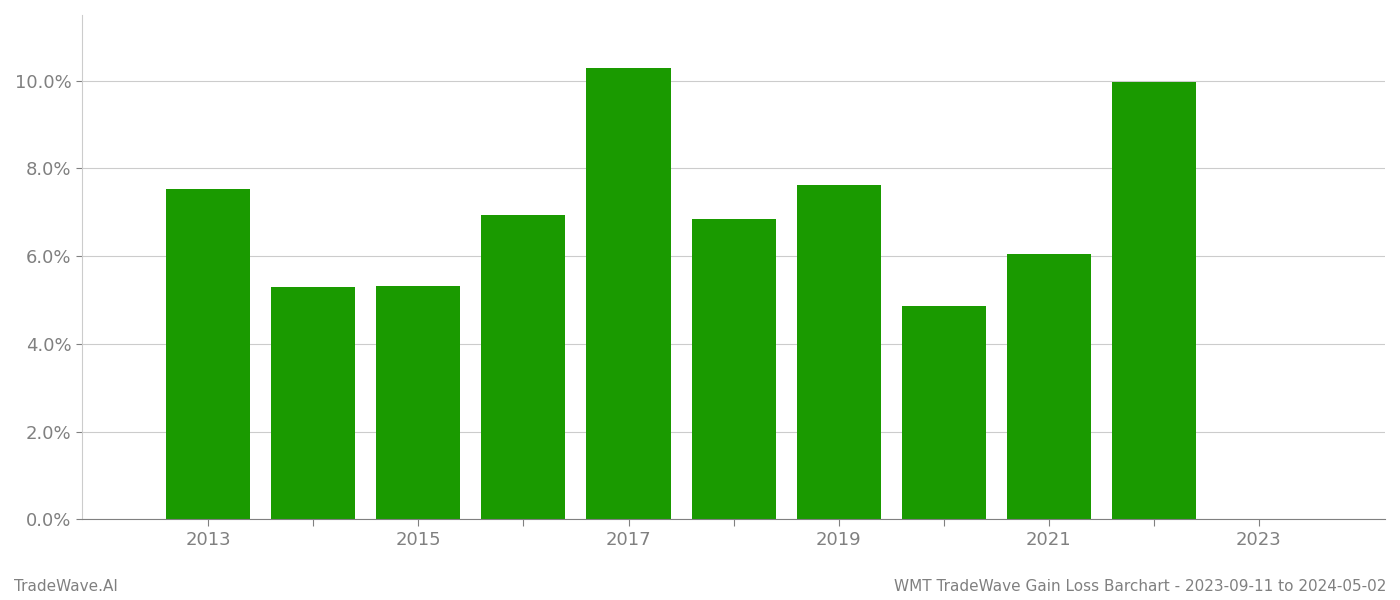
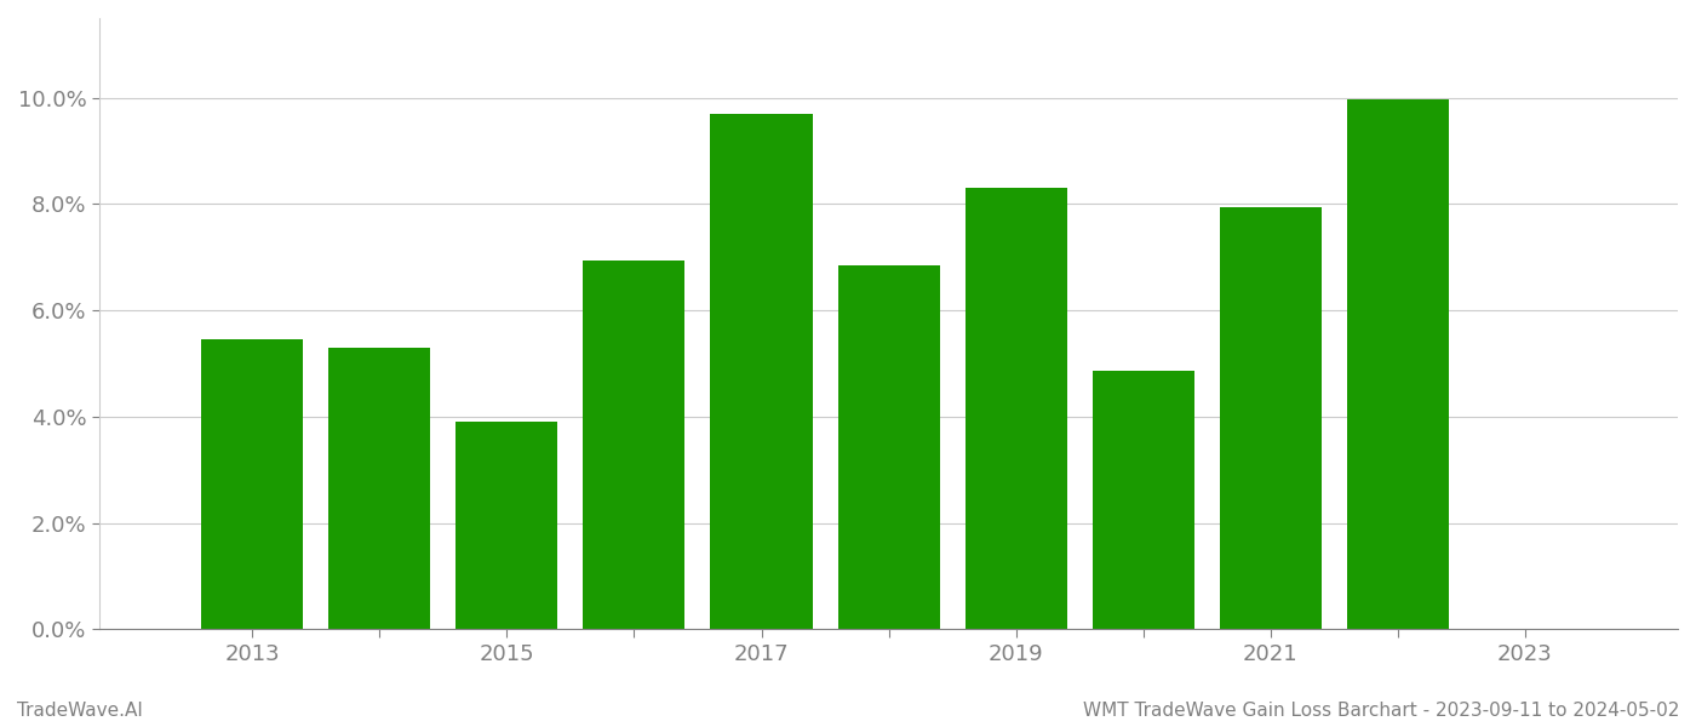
2013: 7.52% -> 5.45%
2015: 5.33% -> 3.90%
2017: 10.28% -> 9.70%
2019: 7.62% -> 8.30%
2021: 6.04% -> 7.95%
